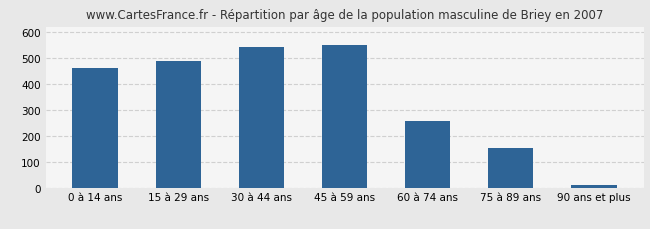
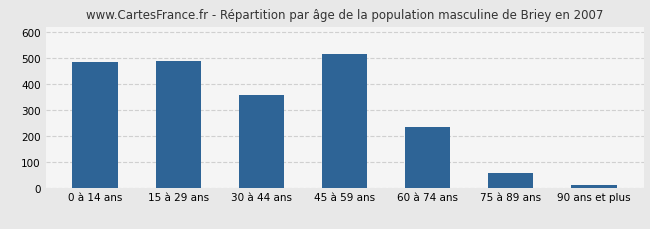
0 à 14 ans: 460 -> 485
30 à 44 ans: 543 -> 355
45 à 59 ans: 548 -> 515
60 à 74 ans: 258 -> 235
75 à 89 ans: 152 -> 55
